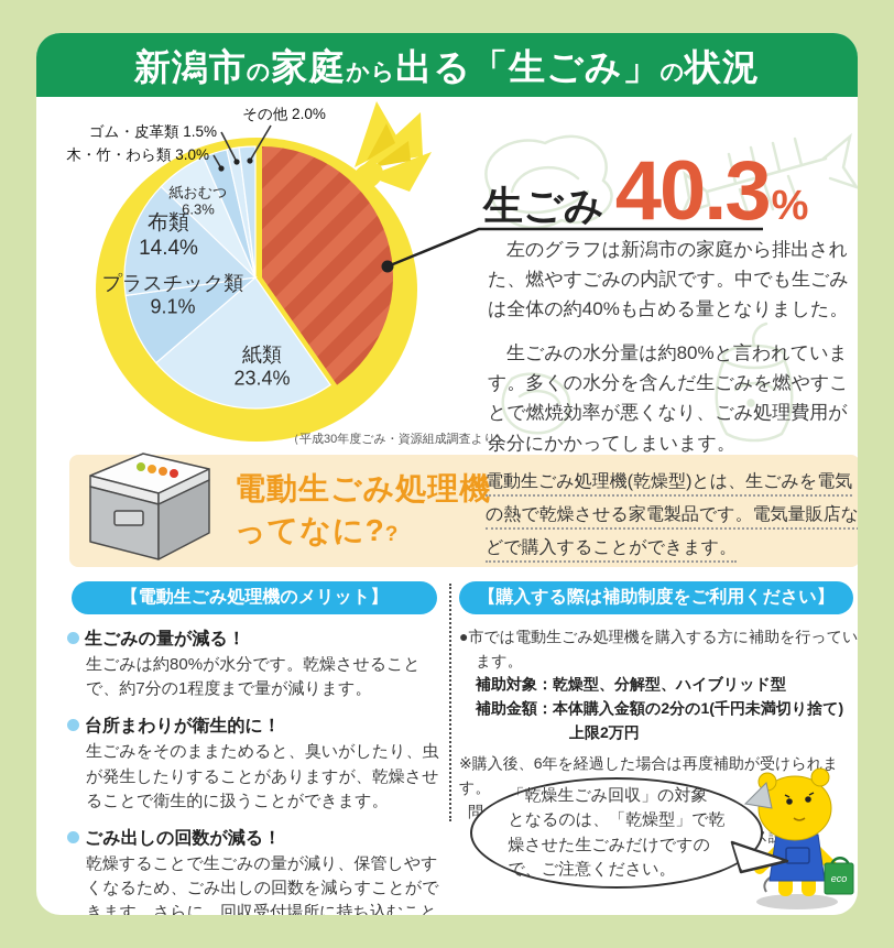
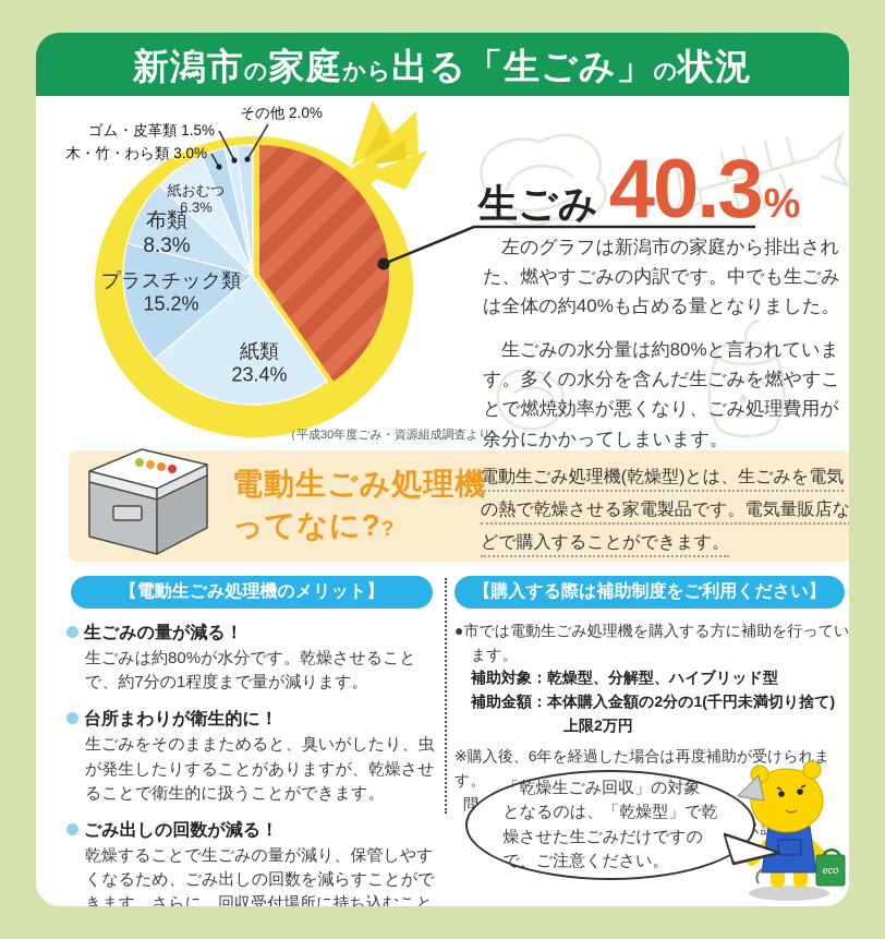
プラスチック類: 9.1% -> 15.2%
布類: 14.4% -> 8.3%
